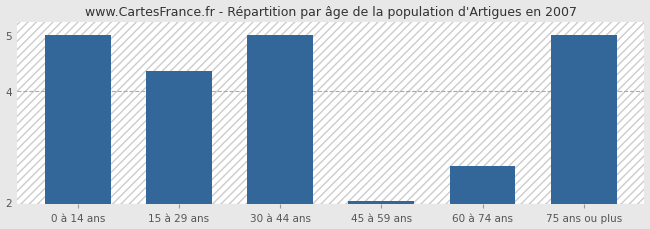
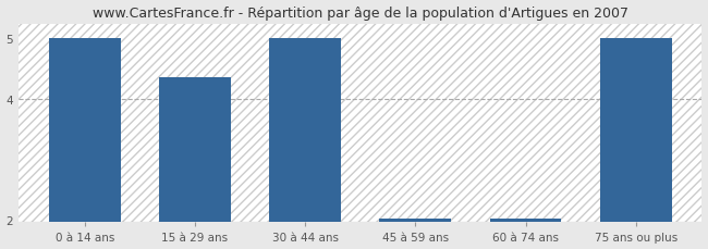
60 à 74 ans: 2.64 -> 2.02
